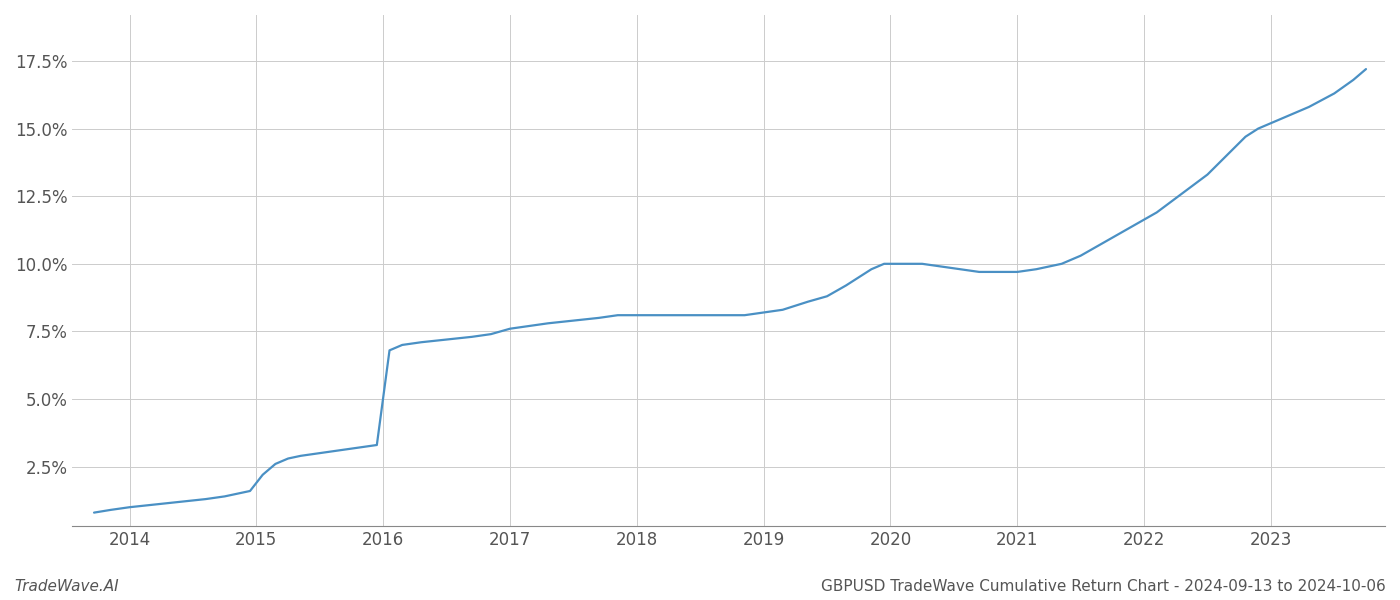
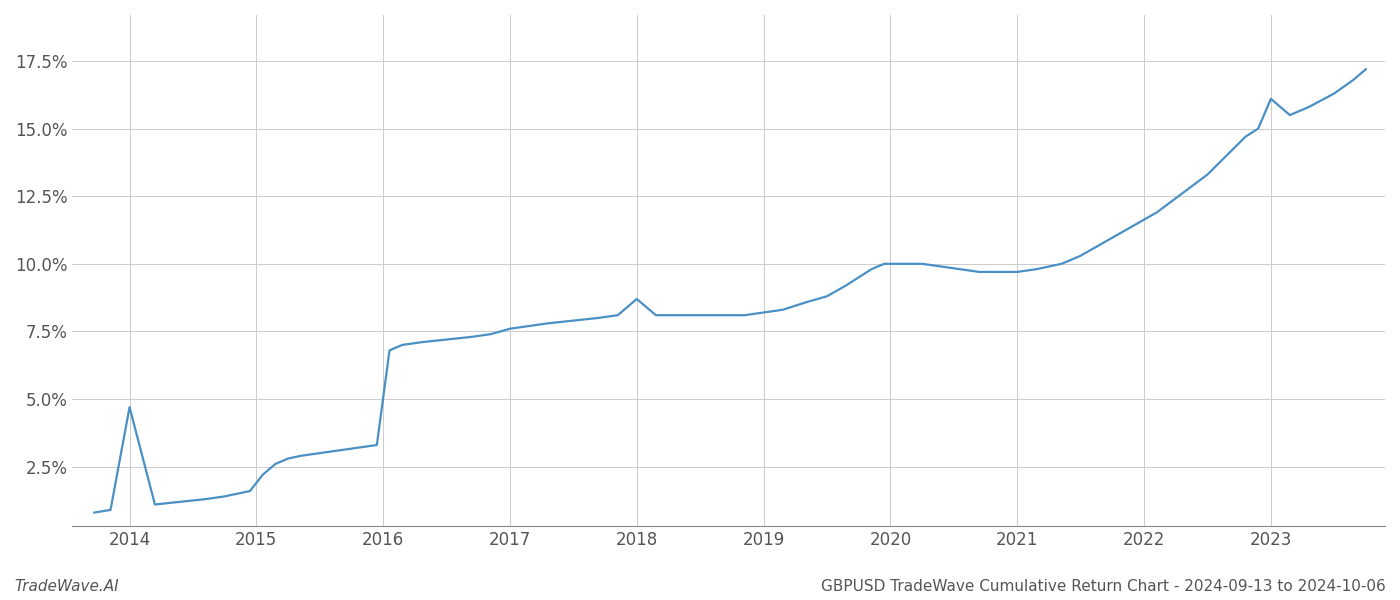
2014: 1.0% -> 4.7%
2018: 8.1% -> 8.7%
2023: 15.2% -> 16.1%
